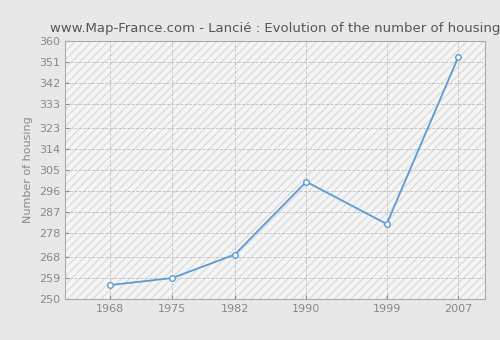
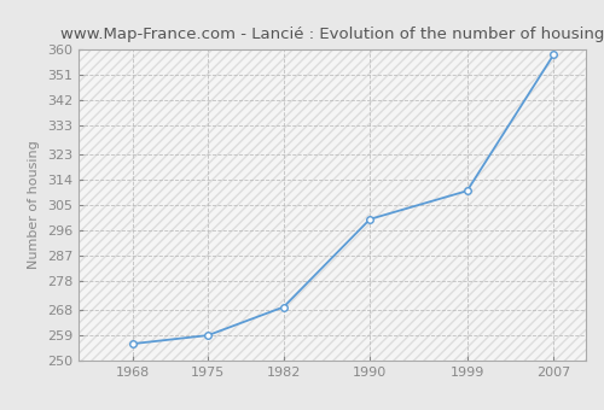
1999: 282 -> 310
2007: 353 -> 358
